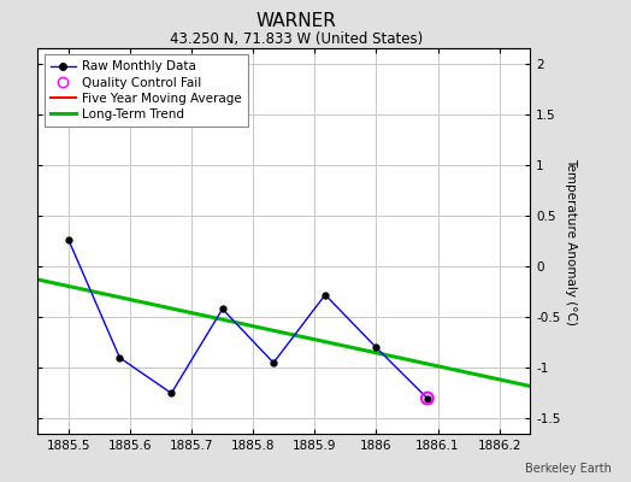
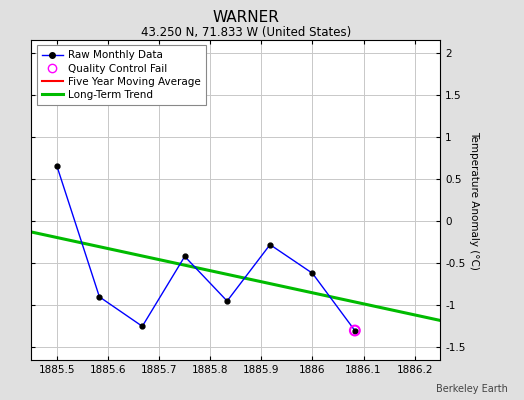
Raw Monthly Data/1885.5: 0.26 -> 0.65
Raw Monthly Data/1886: -0.80 -> -0.62
